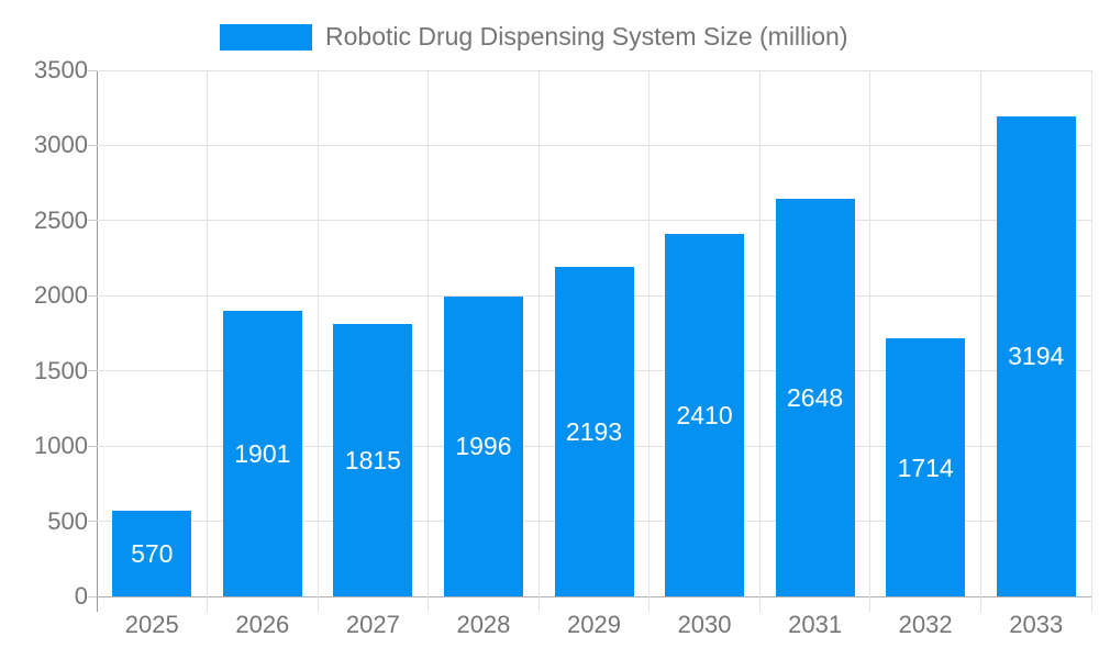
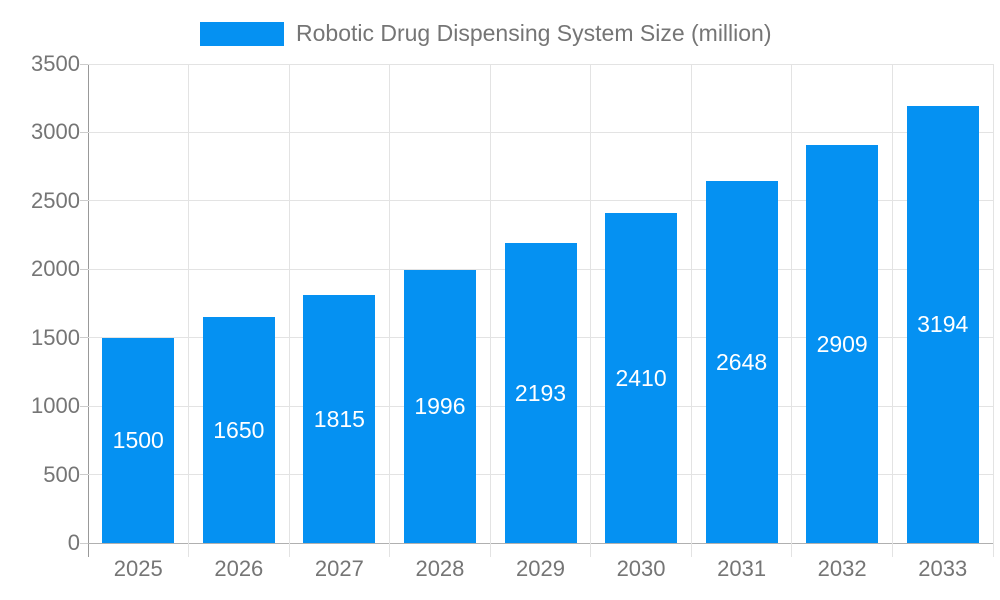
2025: 570 -> 1500
2026: 1901 -> 1650
2032: 1714 -> 2909
